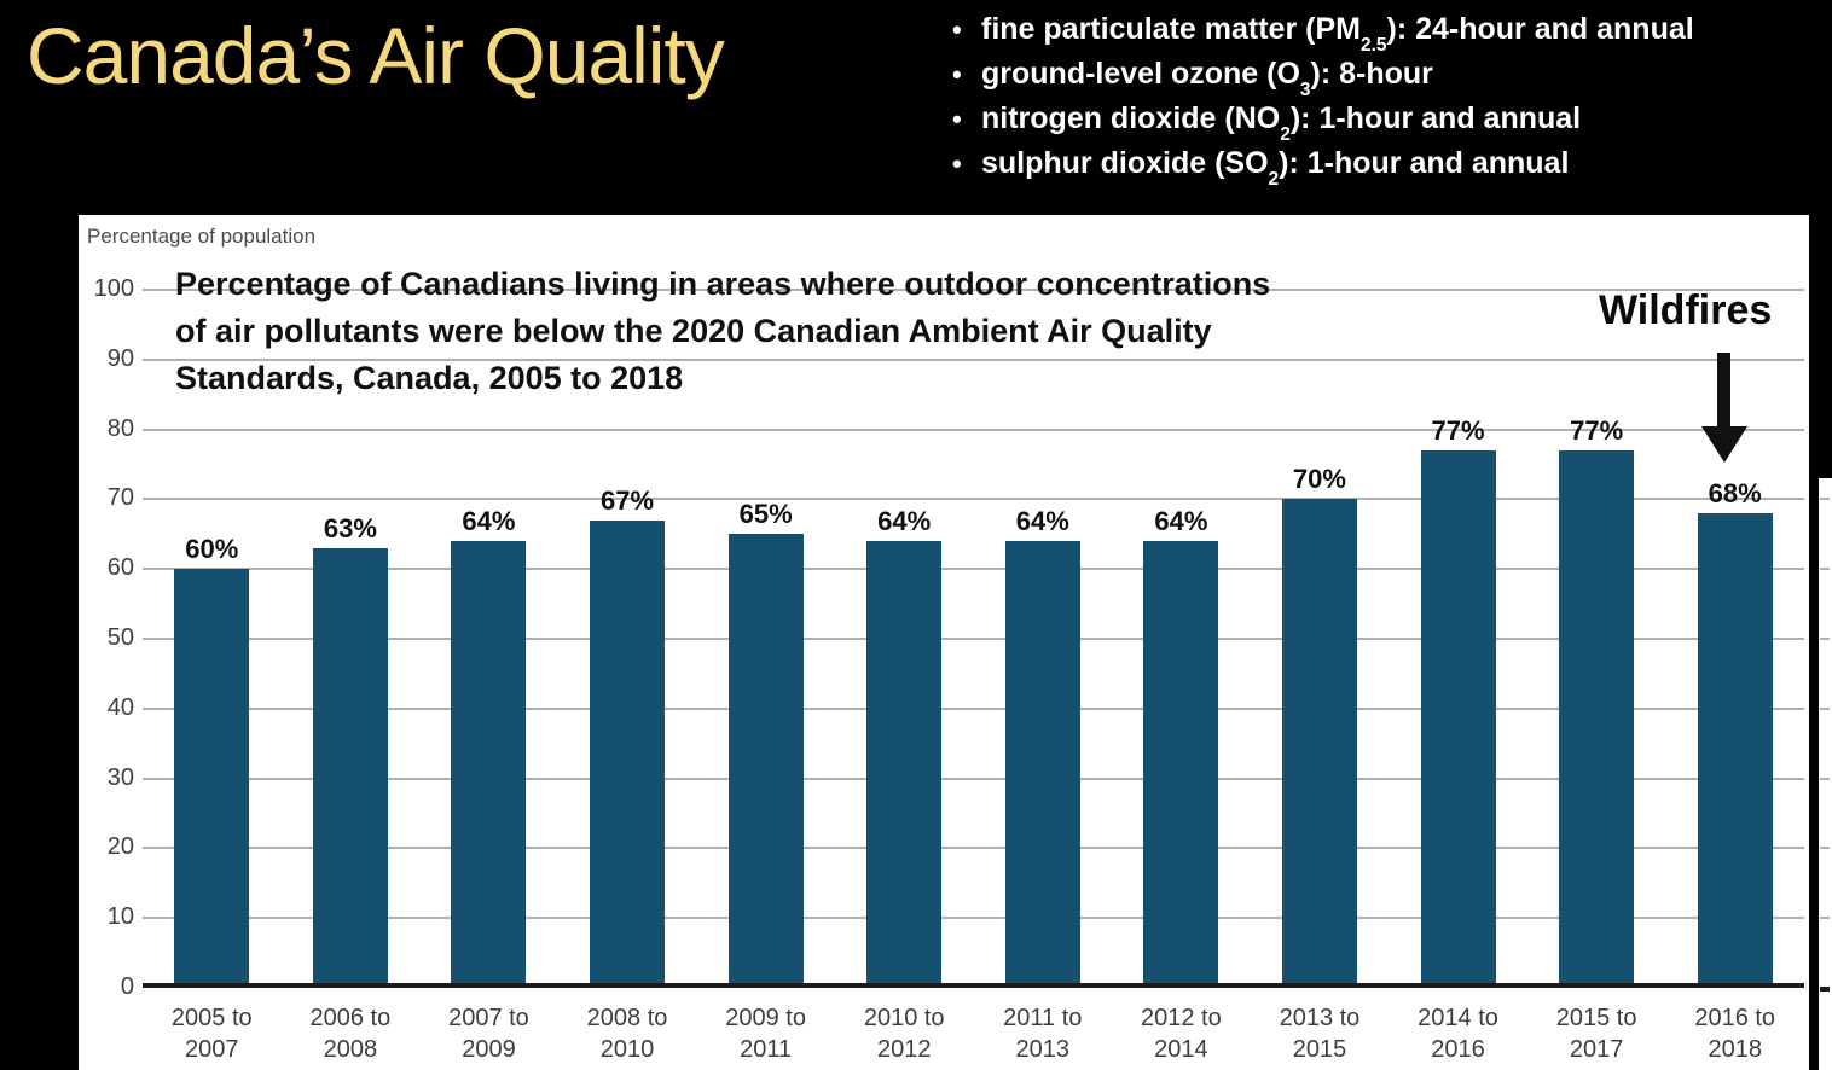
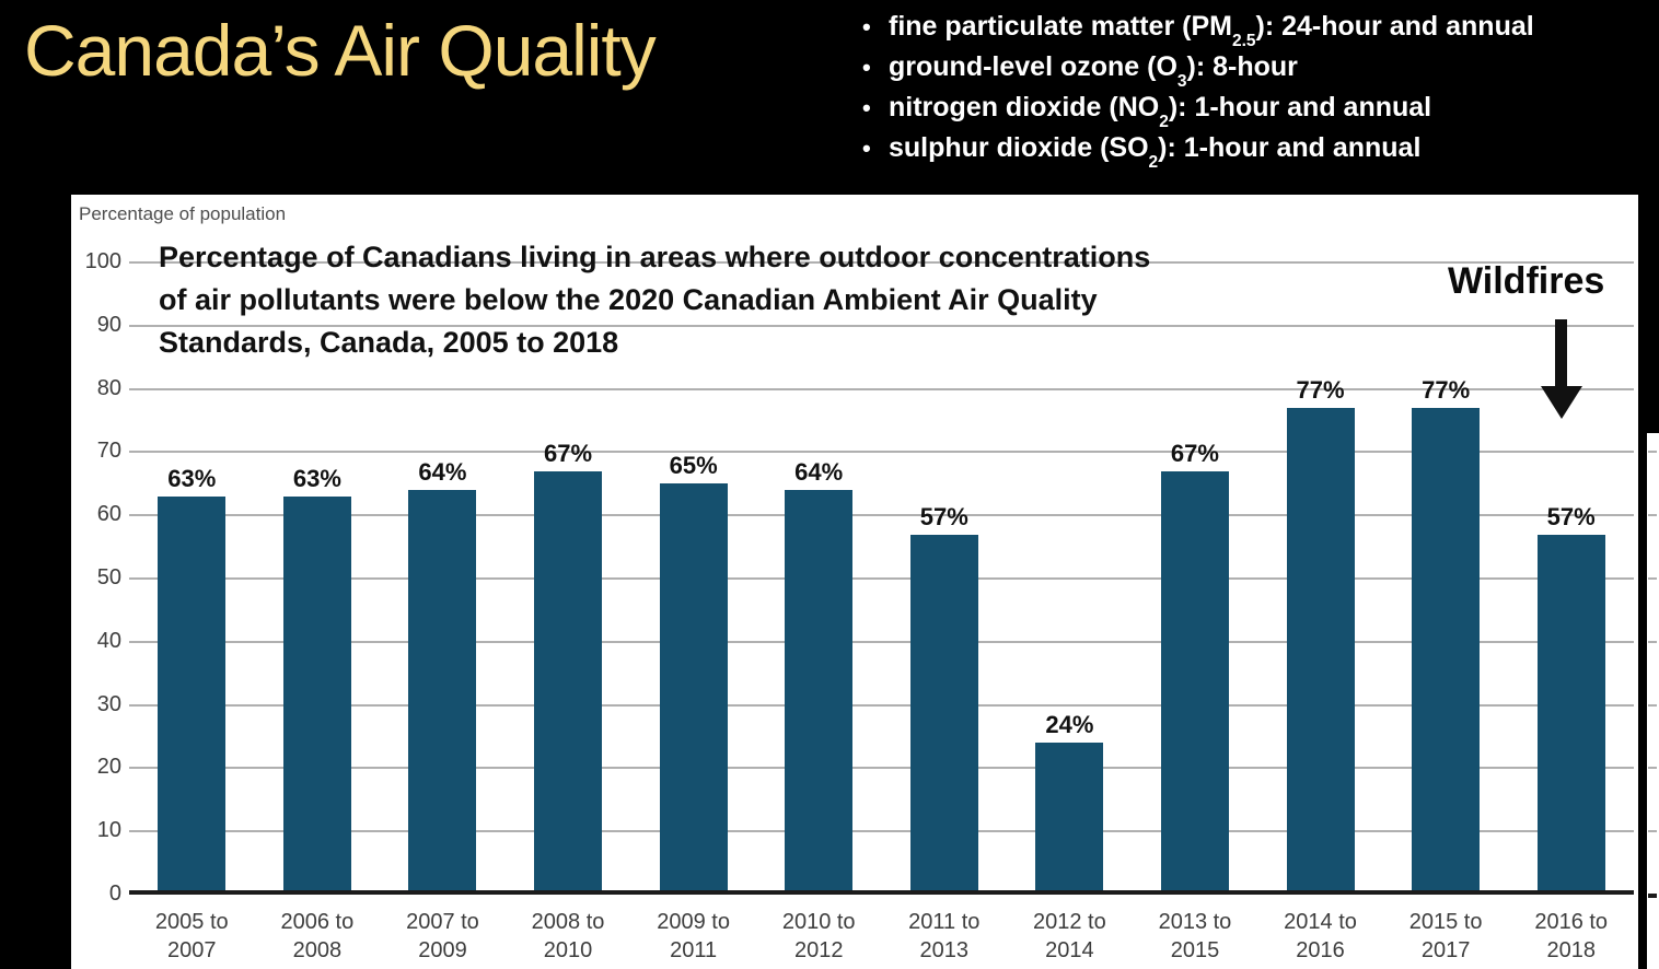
2005 to 2007: 60% -> 63%
2011 to 2013: 64% -> 57%
2012 to 2014: 64% -> 24%
2013 to 2015: 70% -> 67%
2016 to 2018: 68% -> 57%
